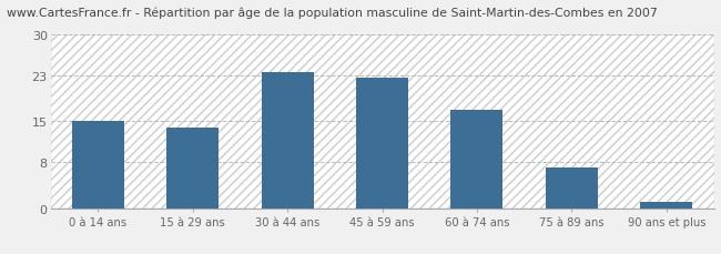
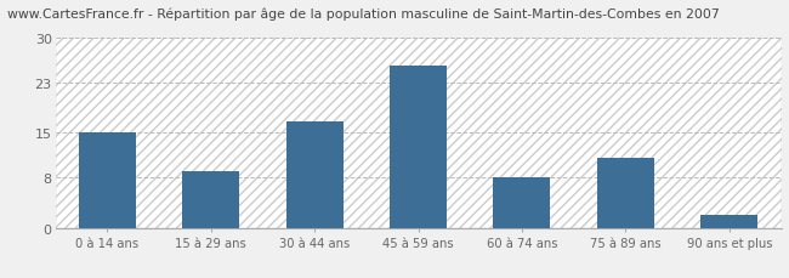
15 à 29 ans: 14.0 -> 9.0
30 à 44 ans: 23.5 -> 16.8
45 à 59 ans: 22.5 -> 25.6
60 à 74 ans: 17.0 -> 8.0
75 à 89 ans: 7.0 -> 11.0
90 ans et plus: 1.0 -> 2.0
